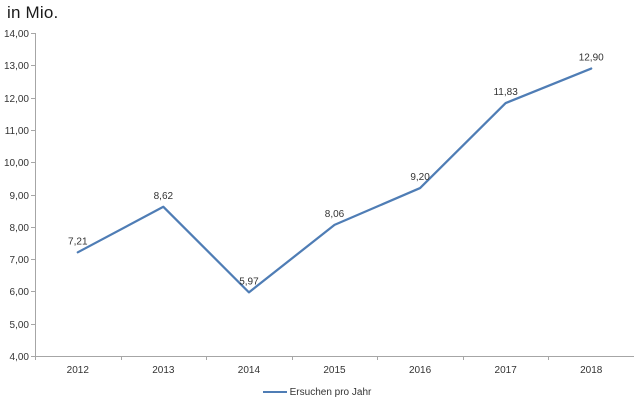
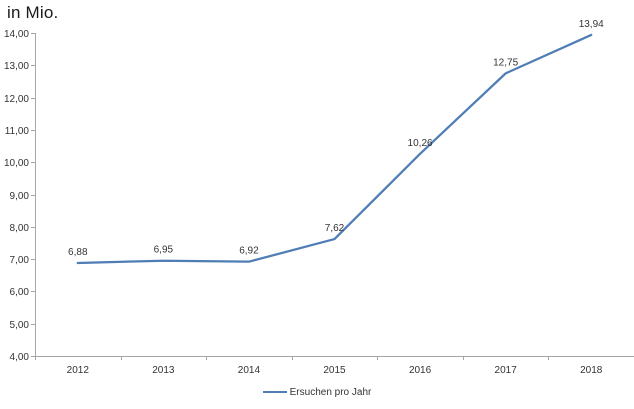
2012: 7,21 -> 6,88
2013: 8,62 -> 6,95
2014: 5,97 -> 6,92
2015: 8,06 -> 7,62
2016: 9,20 -> 10,26
2017: 11,83 -> 12,75
2018: 12,90 -> 13,94
